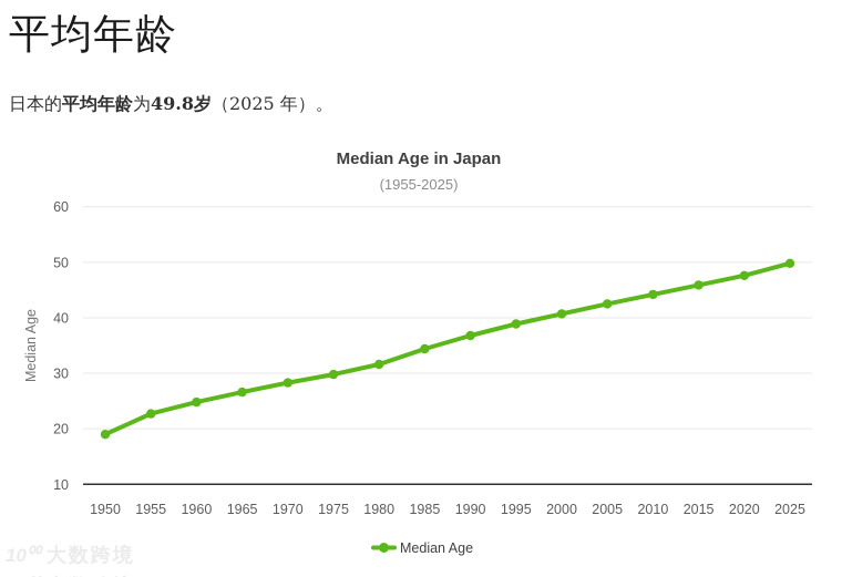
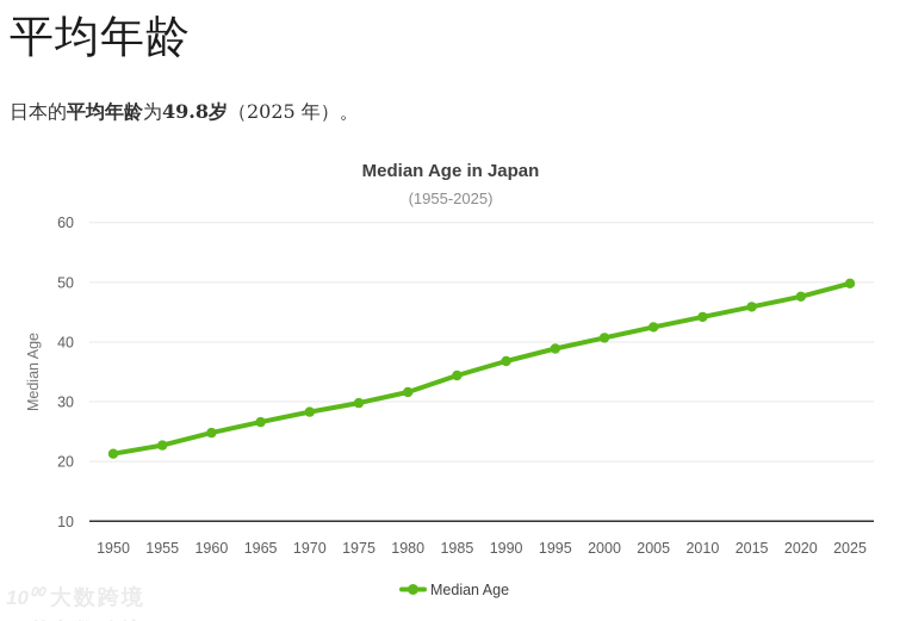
1950: 19 -> 21
